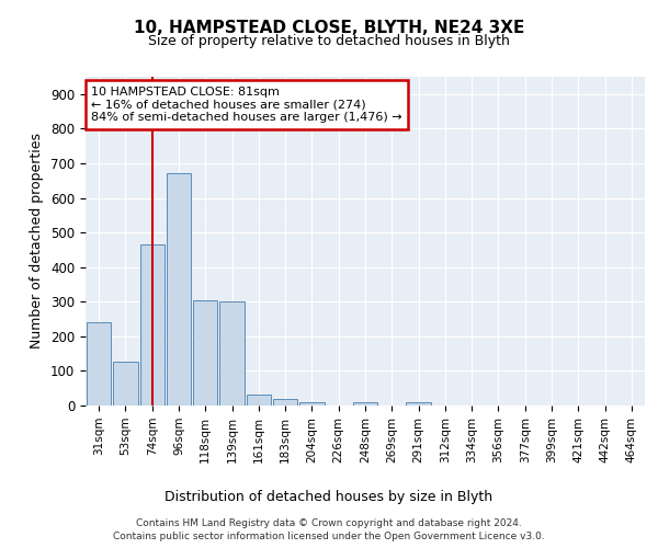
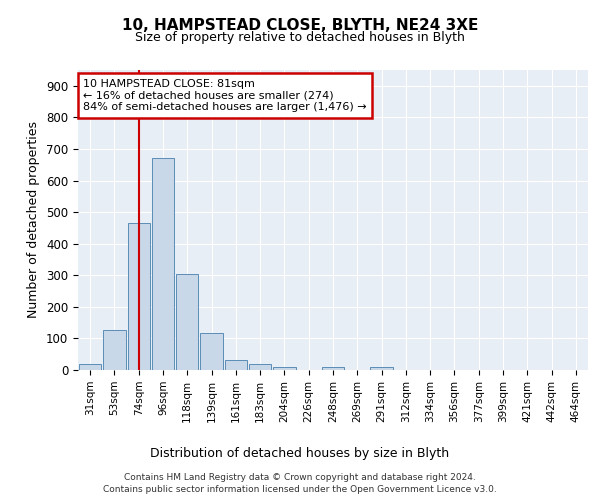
31sqm: 240 -> 18
139sqm: 300 -> 118
